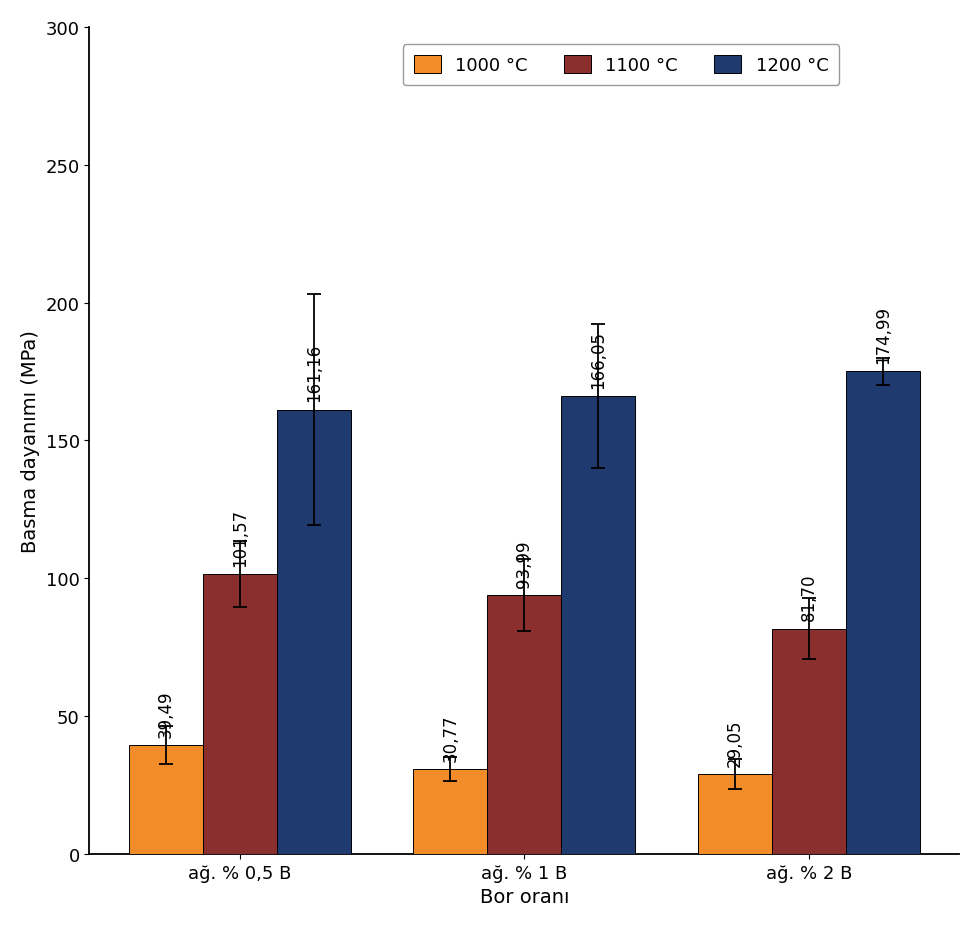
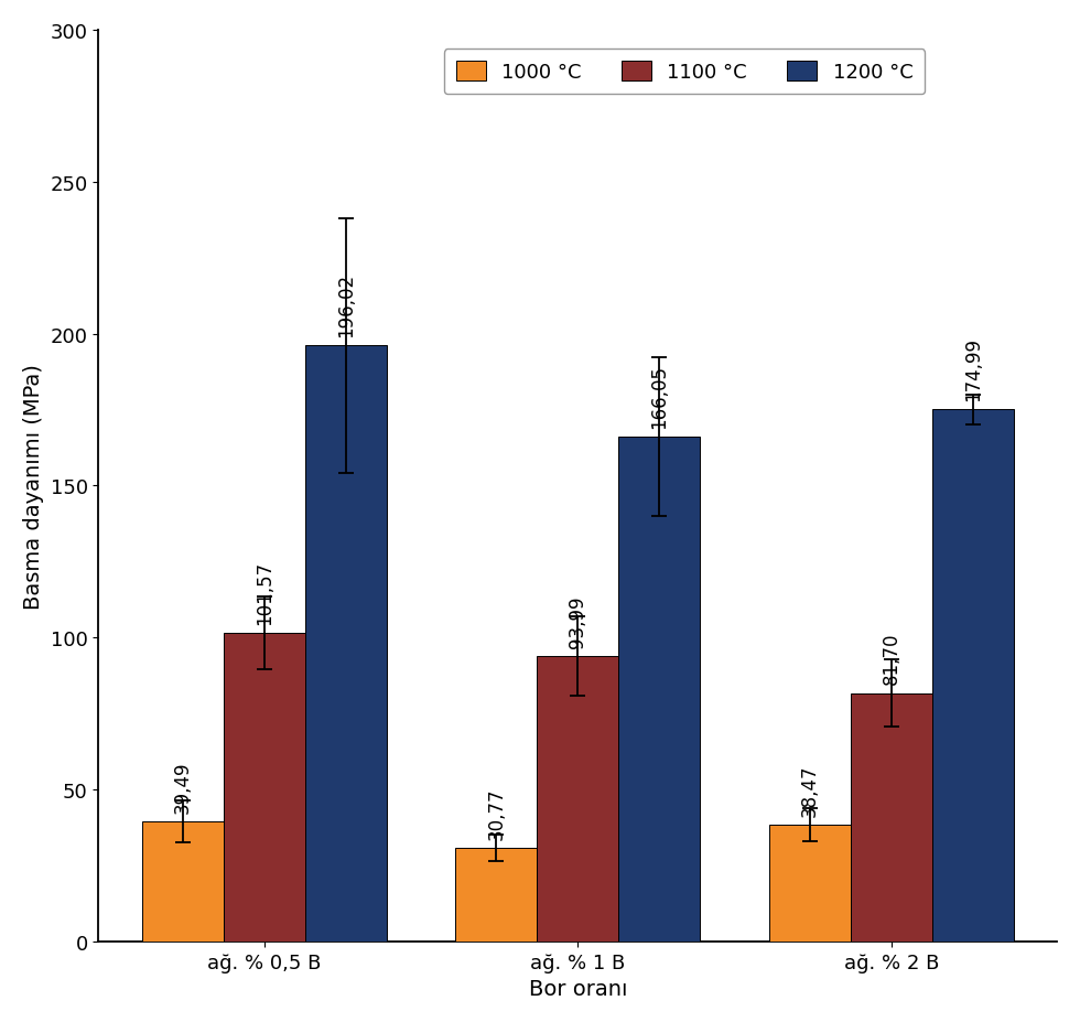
1200 °C/ağ. % 0,5 B: 161,16 -> 196,02
1000 °C/ağ. % 2 B: 29,05 -> 38,47
